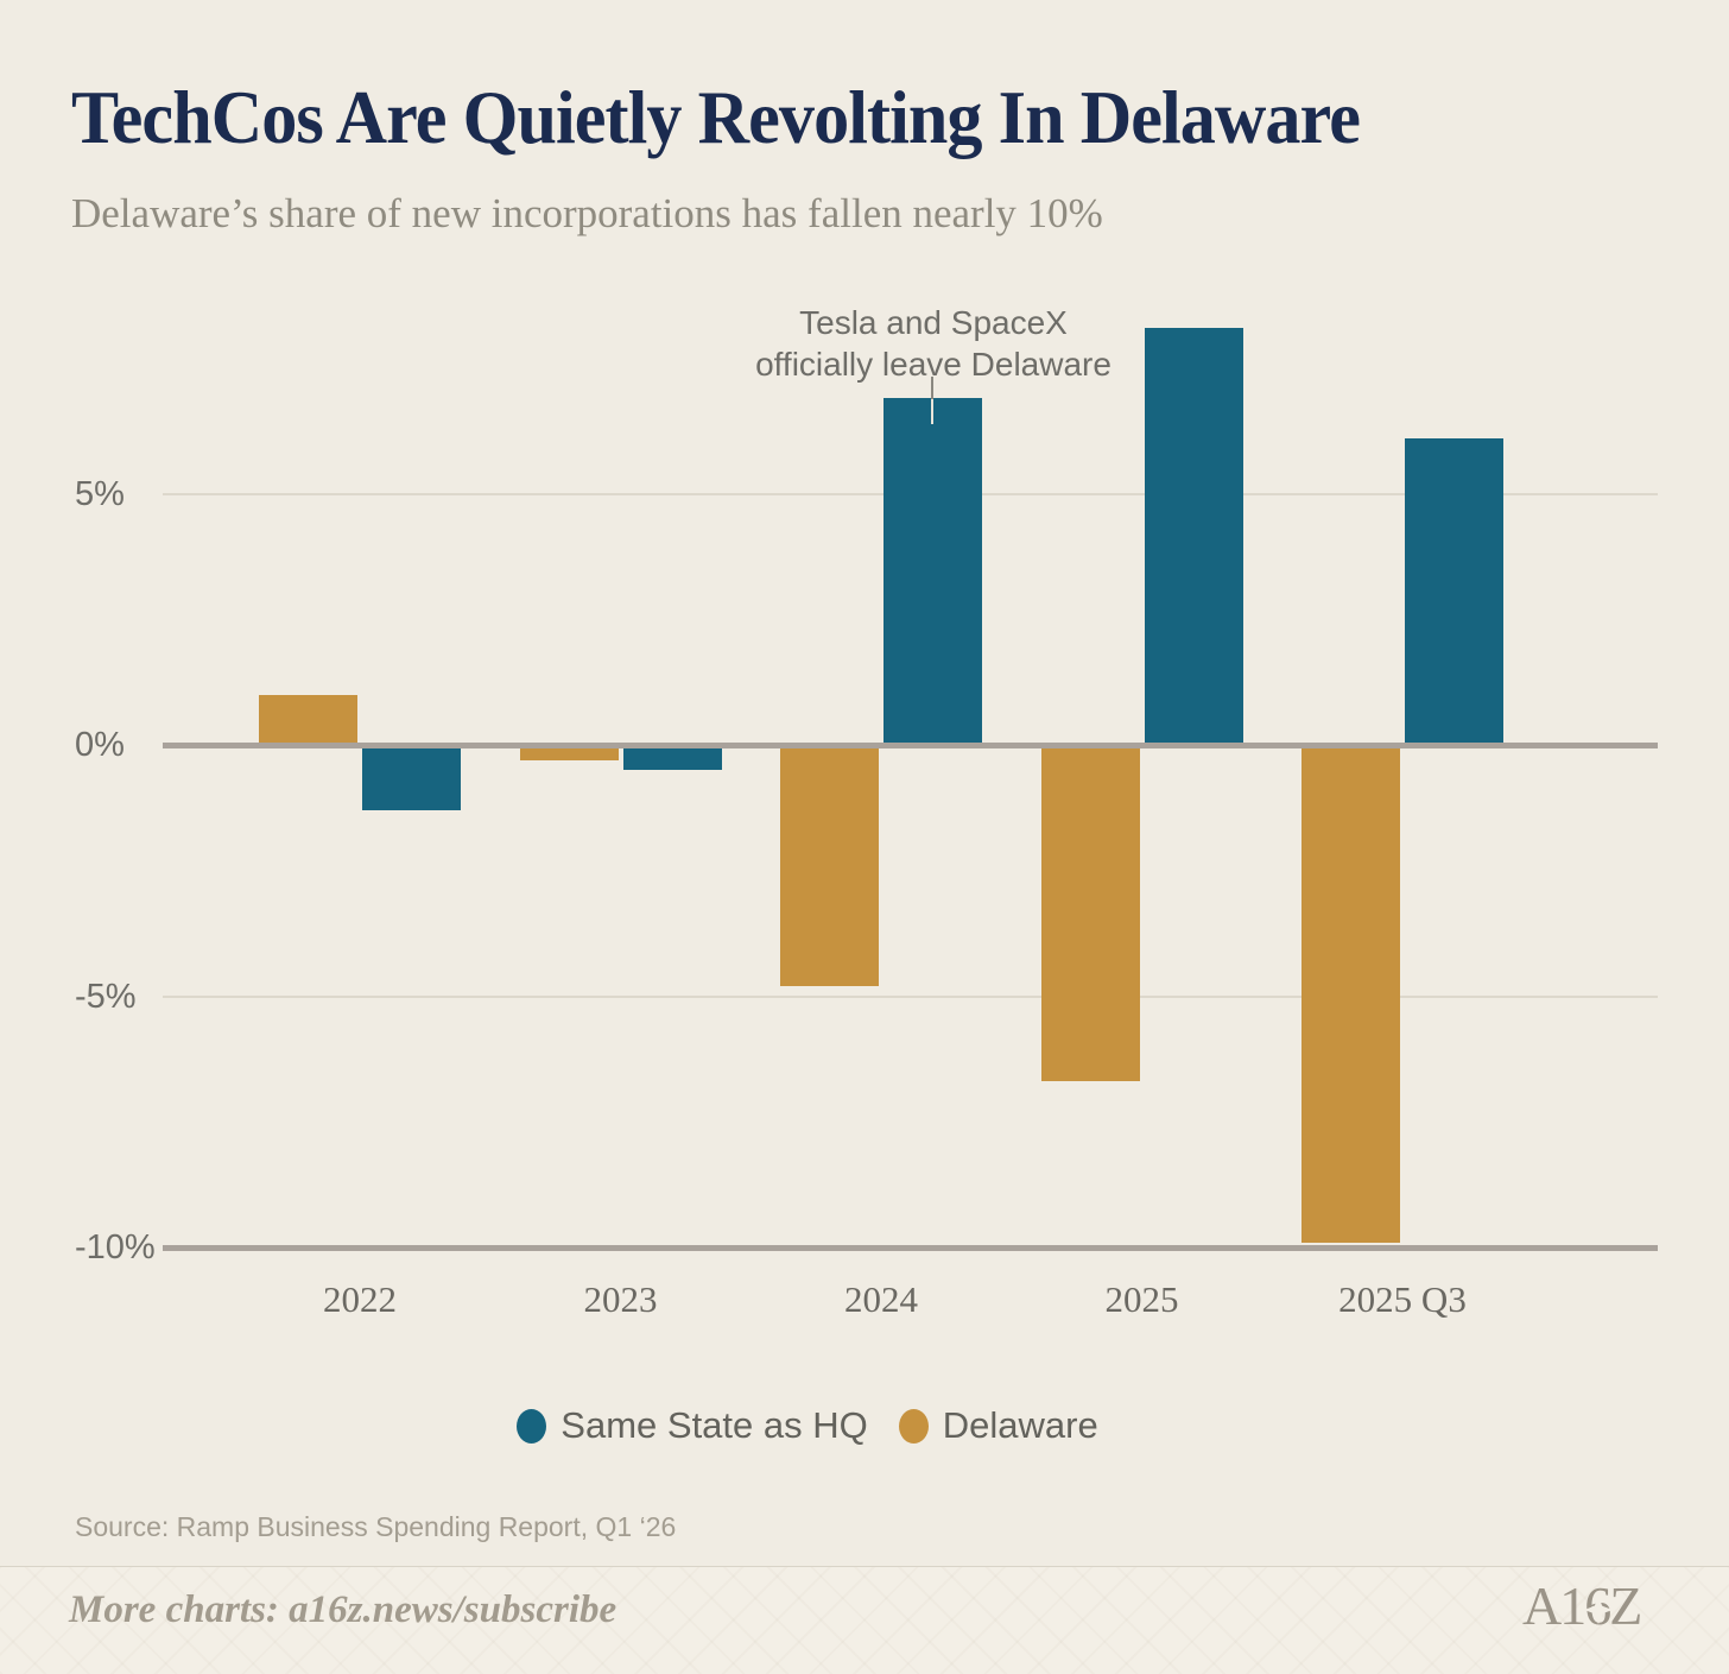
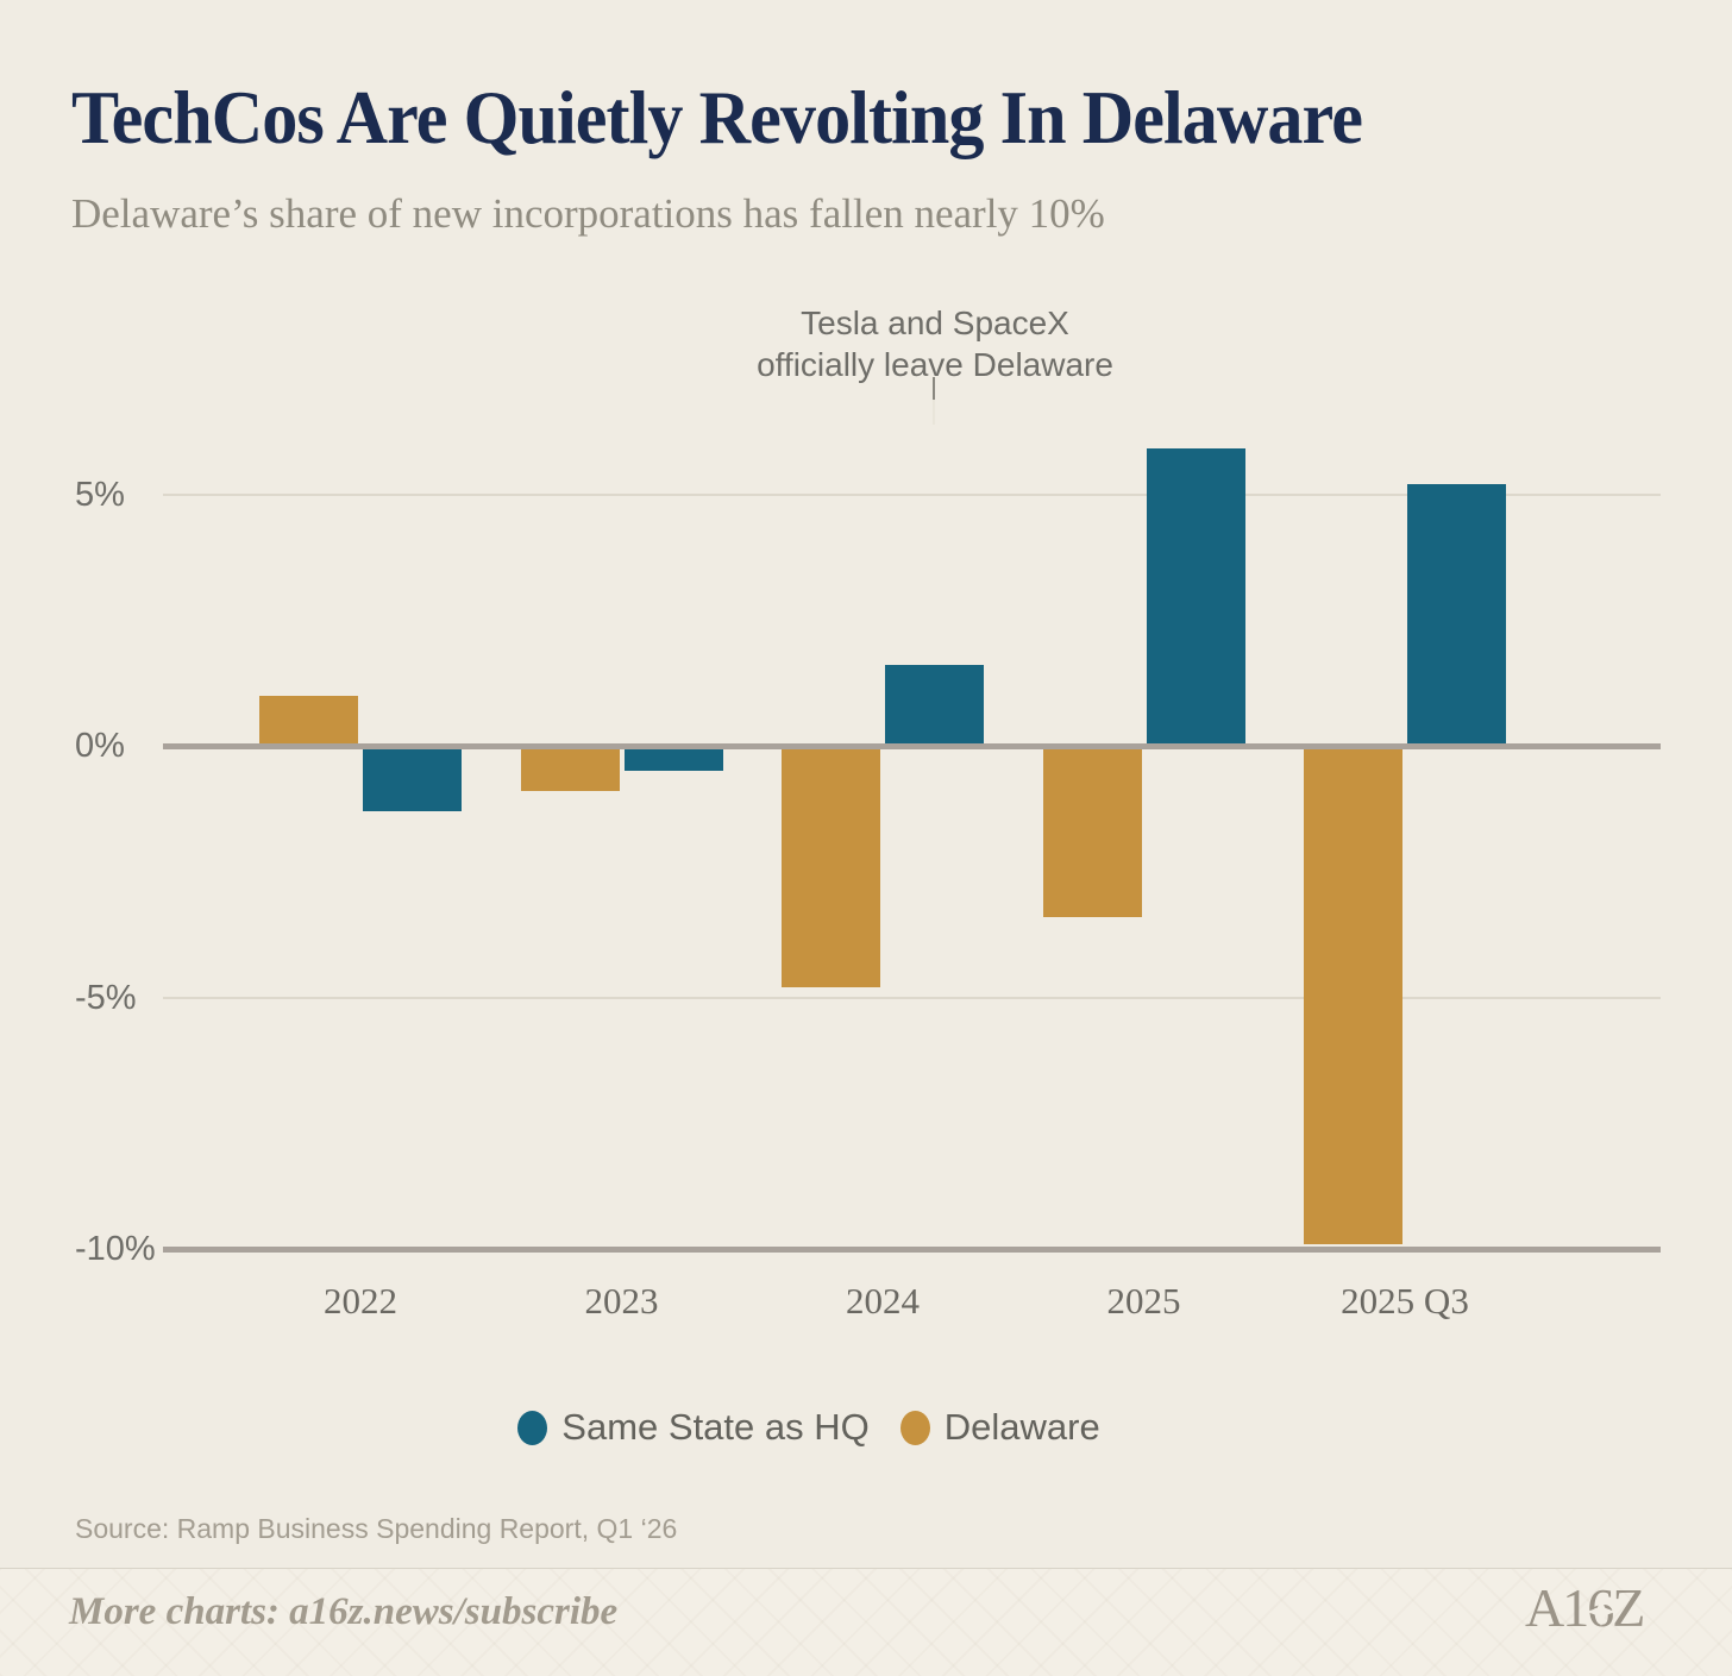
Delaware/2023: -0.3% -> -0.9%
Same State as HQ/2024: 6.9% -> 1.6%
Delaware/2025: -6.7% -> -3.4%
Same State as HQ/2025: 8.3% -> 5.9%
Same State as HQ/2025 Q3: 6.1% -> 5.2%
